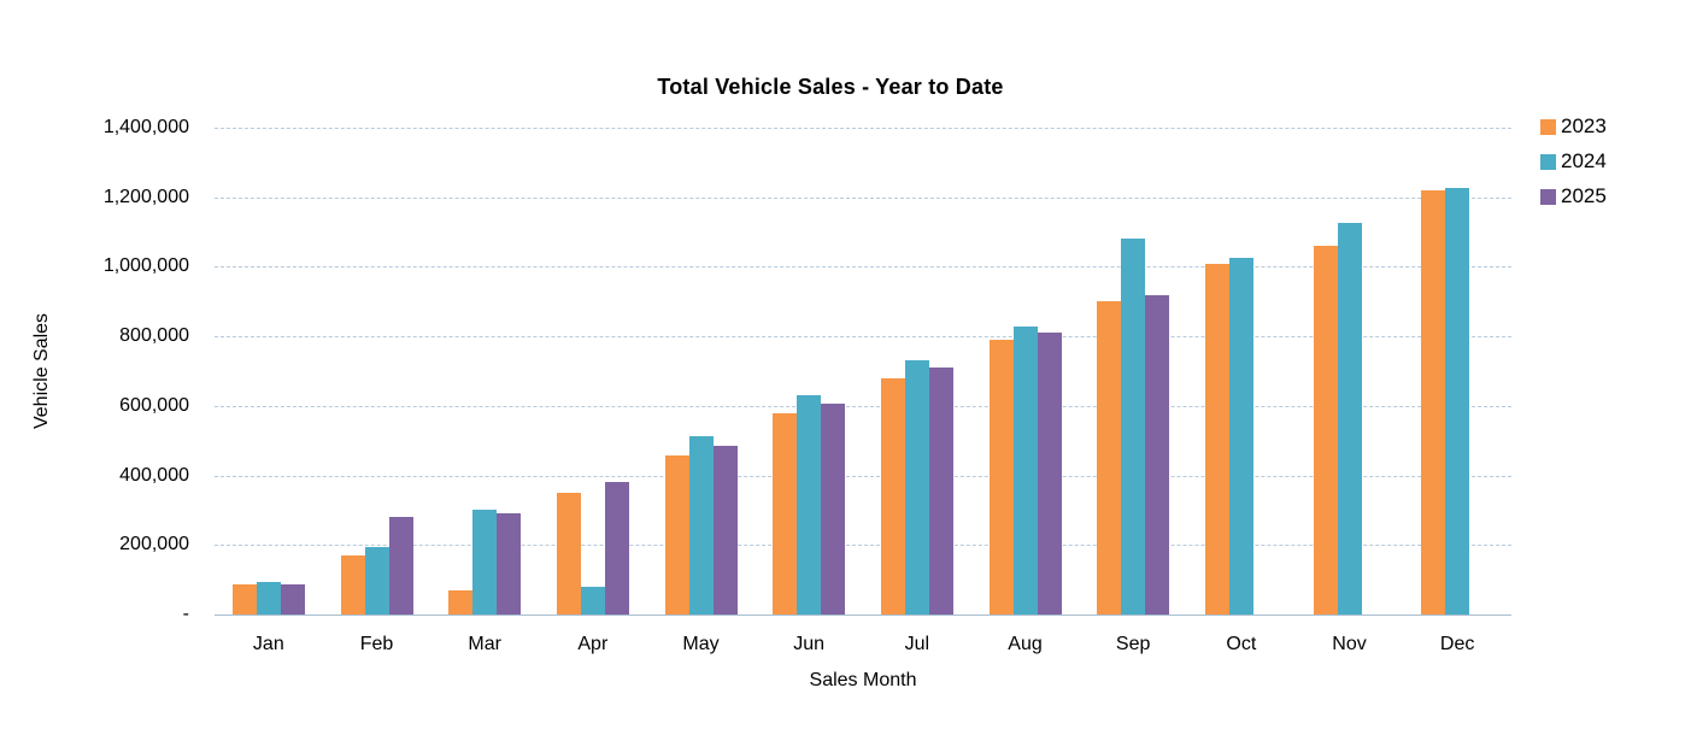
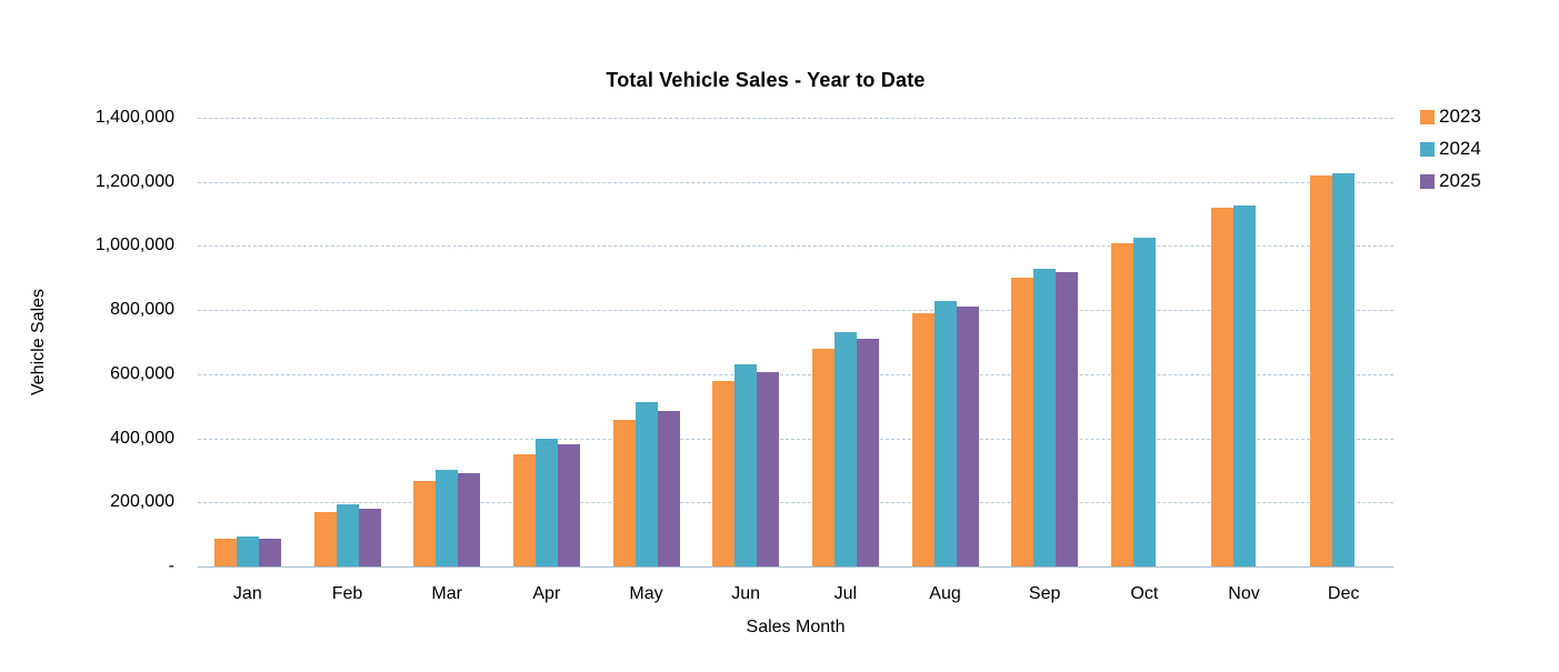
2025/Feb: 280000 -> 180000
2023/Mar: 70000 -> 270000
2024/Apr: 80000 -> 400000
2024/Sep: 1080000 -> 930000
2023/Nov: 1060000 -> 1120000
